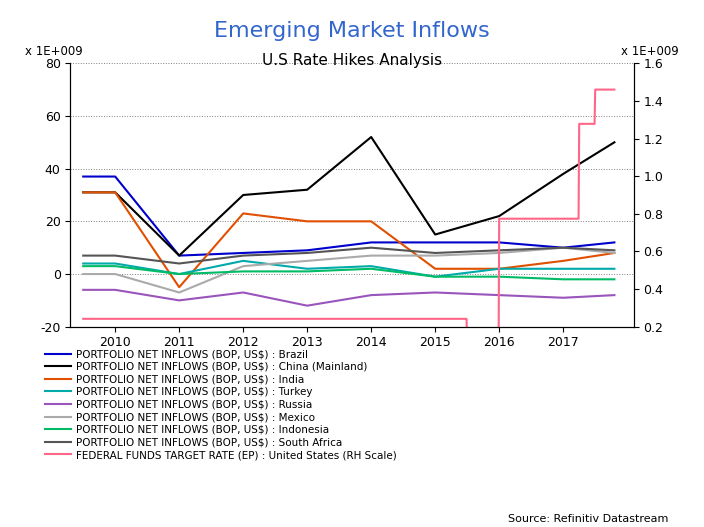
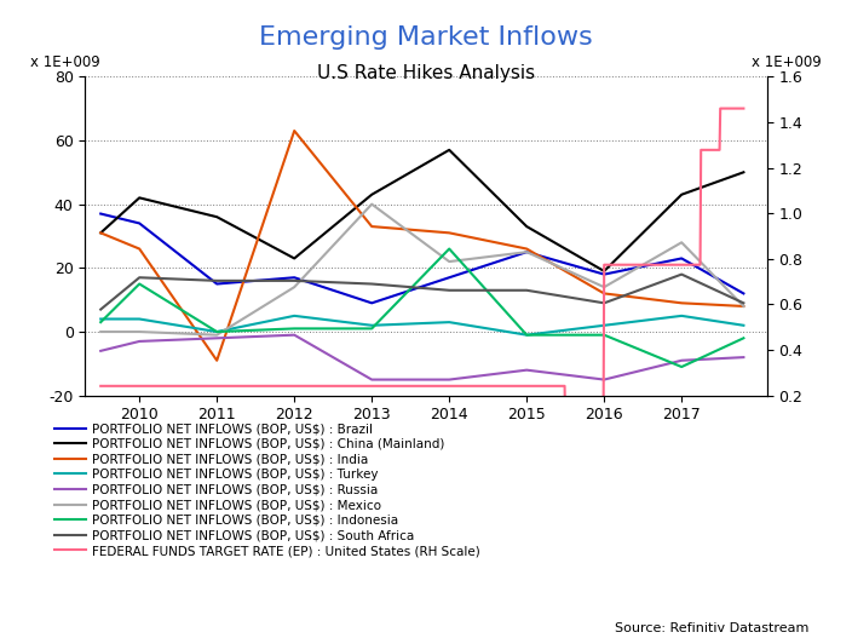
PORTFOLIO NET INFLOWS (BOP, US$) : Brazil/2010: 37 -> 34
PORTFOLIO NET INFLOWS (BOP, US$) : China (Mainland)/2010: 31 -> 42
PORTFOLIO NET INFLOWS (BOP, US$) : India/2010: 31 -> 26
PORTFOLIO NET INFLOWS (BOP, US$) : Russia/2010: -6 -> -3
PORTFOLIO NET INFLOWS (BOP, US$) : Indonesia/2010: 3 -> 15
PORTFOLIO NET INFLOWS (BOP, US$) : South Africa/2010: 7 -> 17
PORTFOLIO NET INFLOWS (BOP, US$) : Brazil/2011: 7 -> 15
PORTFOLIO NET INFLOWS (BOP, US$) : China (Mainland)/2011: 7 -> 36
PORTFOLIO NET INFLOWS (BOP, US$) : India/2011: -5 -> -9
PORTFOLIO NET INFLOWS (BOP, US$) : Russia/2011: -10 -> -2
PORTFOLIO NET INFLOWS (BOP, US$) : Mexico/2011: -7 -> -1
PORTFOLIO NET INFLOWS (BOP, US$) : South Africa/2011: 4 -> 16
PORTFOLIO NET INFLOWS (BOP, US$) : Brazil/2012: 8 -> 17
PORTFOLIO NET INFLOWS (BOP, US$) : China (Mainland)/2012: 30 -> 23
PORTFOLIO NET INFLOWS (BOP, US$) : India/2012: 23 -> 63
PORTFOLIO NET INFLOWS (BOP, US$) : Russia/2012: -7 -> -1
PORTFOLIO NET INFLOWS (BOP, US$) : Mexico/2012: 3 -> 14
PORTFOLIO NET INFLOWS (BOP, US$) : South Africa/2012: 7 -> 16
PORTFOLIO NET INFLOWS (BOP, US$) : China (Mainland)/2013: 32 -> 43
PORTFOLIO NET INFLOWS (BOP, US$) : India/2013: 20 -> 33
PORTFOLIO NET INFLOWS (BOP, US$) : Russia/2013: -12 -> -15
PORTFOLIO NET INFLOWS (BOP, US$) : Mexico/2013: 5 -> 40
PORTFOLIO NET INFLOWS (BOP, US$) : South Africa/2013: 8 -> 15
PORTFOLIO NET INFLOWS (BOP, US$) : Brazil/2014: 12 -> 17
PORTFOLIO NET INFLOWS (BOP, US$) : China (Mainland)/2014: 52 -> 57
PORTFOLIO NET INFLOWS (BOP, US$) : India/2014: 20 -> 31
PORTFOLIO NET INFLOWS (BOP, US$) : Russia/2014: -8 -> -15
PORTFOLIO NET INFLOWS (BOP, US$) : Mexico/2014: 7 -> 22
PORTFOLIO NET INFLOWS (BOP, US$) : Indonesia/2014: 2 -> 26
PORTFOLIO NET INFLOWS (BOP, US$) : South Africa/2014: 10 -> 13
PORTFOLIO NET INFLOWS (BOP, US$) : Brazil/2015: 12 -> 25
PORTFOLIO NET INFLOWS (BOP, US$) : China (Mainland)/2015: 15 -> 33
PORTFOLIO NET INFLOWS (BOP, US$) : India/2015: 2 -> 26
PORTFOLIO NET INFLOWS (BOP, US$) : Russia/2015: -7 -> -12
PORTFOLIO NET INFLOWS (BOP, US$) : Mexico/2015: 7 -> 25
PORTFOLIO NET INFLOWS (BOP, US$) : South Africa/2015: 8 -> 13
PORTFOLIO NET INFLOWS (BOP, US$) : Brazil/2016: 12 -> 18
PORTFOLIO NET INFLOWS (BOP, US$) : China (Mainland)/2016: 22 -> 19
PORTFOLIO NET INFLOWS (BOP, US$) : India/2016: 2 -> 12
PORTFOLIO NET INFLOWS (BOP, US$) : Russia/2016: -8 -> -15
PORTFOLIO NET INFLOWS (BOP, US$) : Mexico/2016: 8 -> 14
PORTFOLIO NET INFLOWS (BOP, US$) : Brazil/2017: 10 -> 23
PORTFOLIO NET INFLOWS (BOP, US$) : China (Mainland)/2017: 38 -> 43
PORTFOLIO NET INFLOWS (BOP, US$) : India/2017: 5 -> 9
PORTFOLIO NET INFLOWS (BOP, US$) : Turkey/2017: 2 -> 5
PORTFOLIO NET INFLOWS (BOP, US$) : Mexico/2017: 10 -> 28
PORTFOLIO NET INFLOWS (BOP, US$) : Indonesia/2017: -2 -> -11
PORTFOLIO NET INFLOWS (BOP, US$) : South Africa/2017: 10 -> 18
